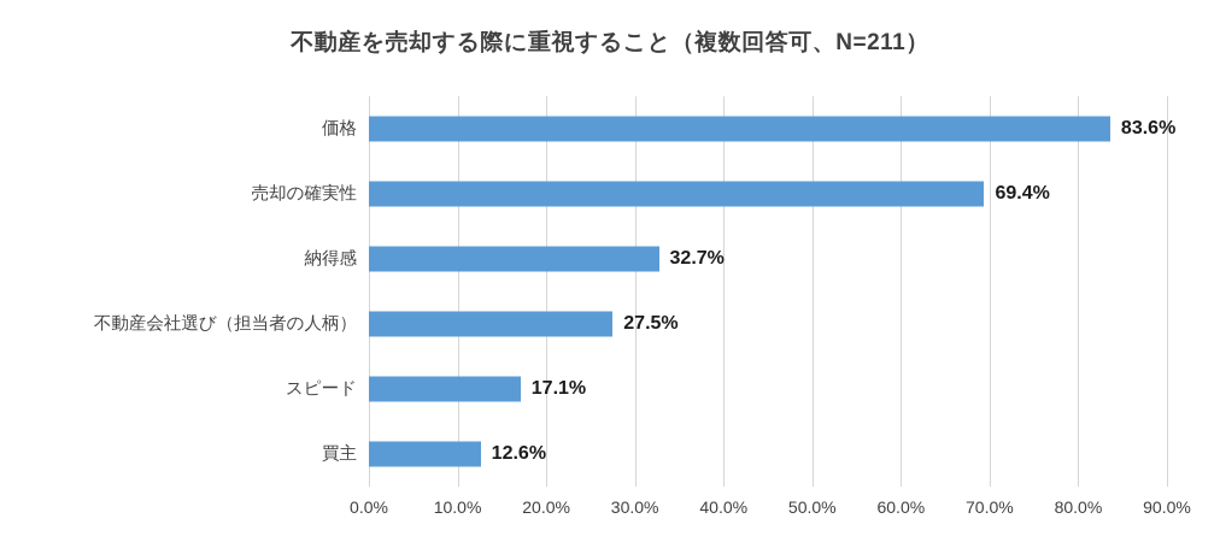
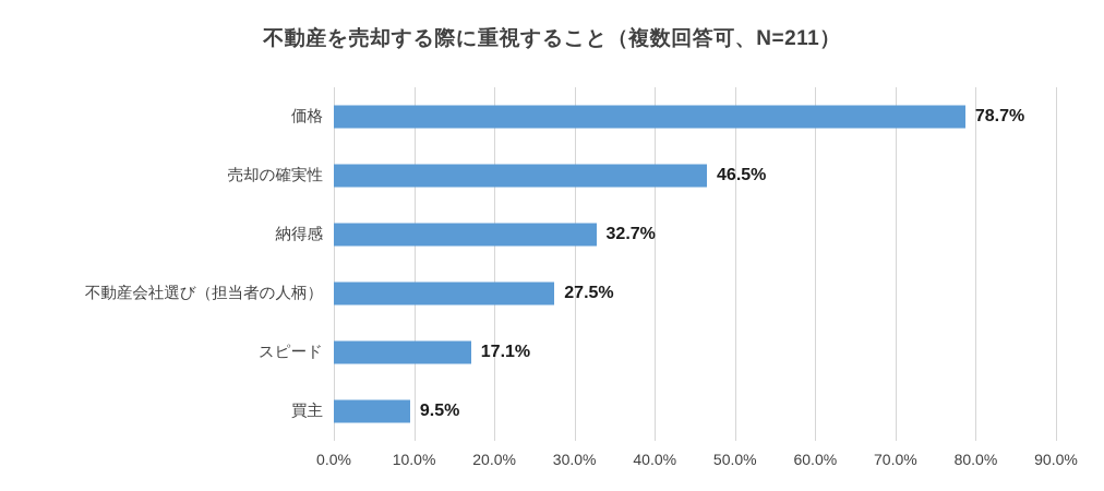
価格: 83.6% -> 78.7%
売却の確実性: 69.4% -> 46.5%
買主: 12.6% -> 9.5%
